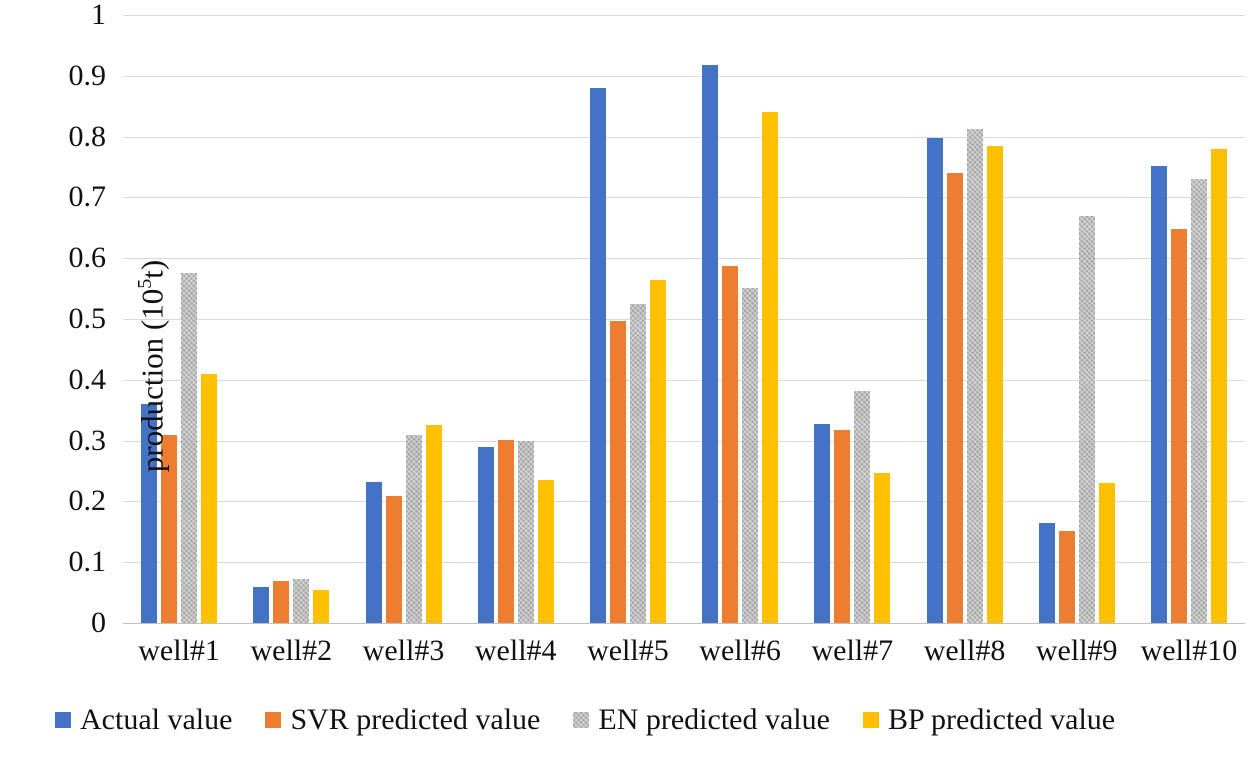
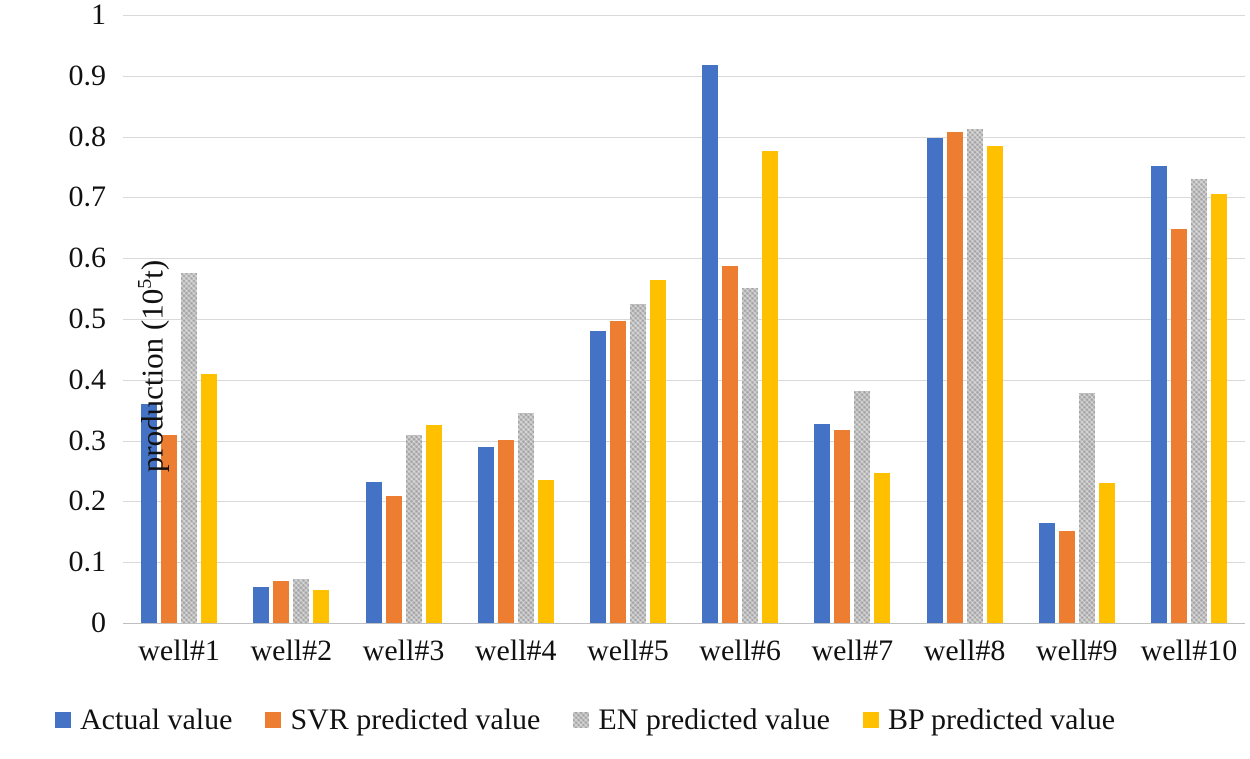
EN predicted value/well#4: 0.30 -> 0.35
Actual value/well#5: 0.88 -> 0.48
BP predicted value/well#6: 0.84 -> 0.78
SVR predicted value/well#8: 0.74 -> 0.81
EN predicted value/well#9: 0.67 -> 0.38
BP predicted value/well#10: 0.78 -> 0.71
